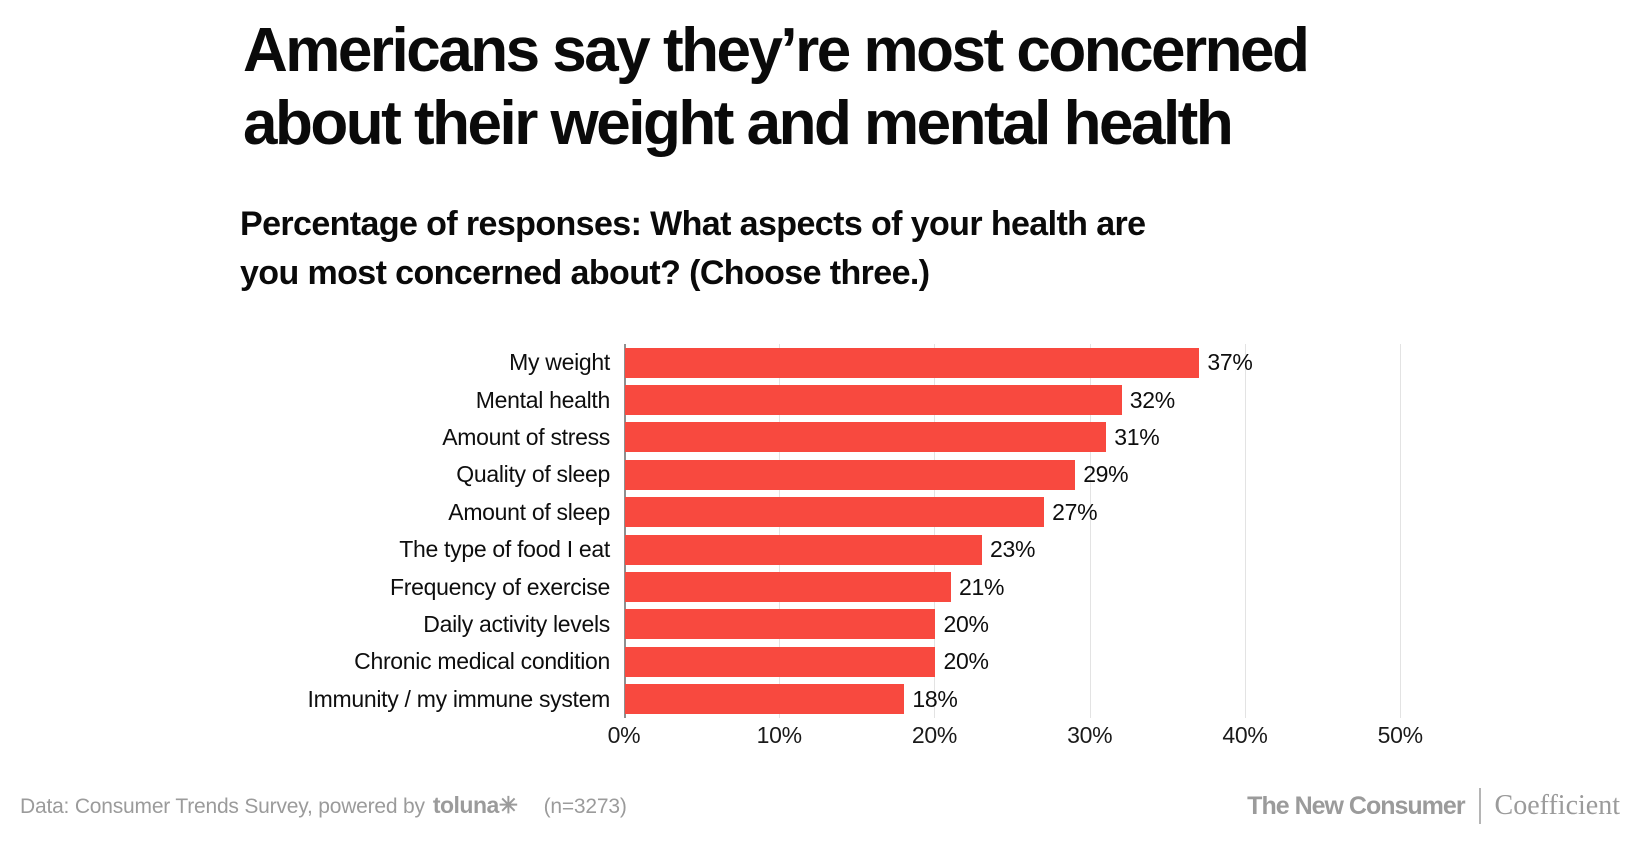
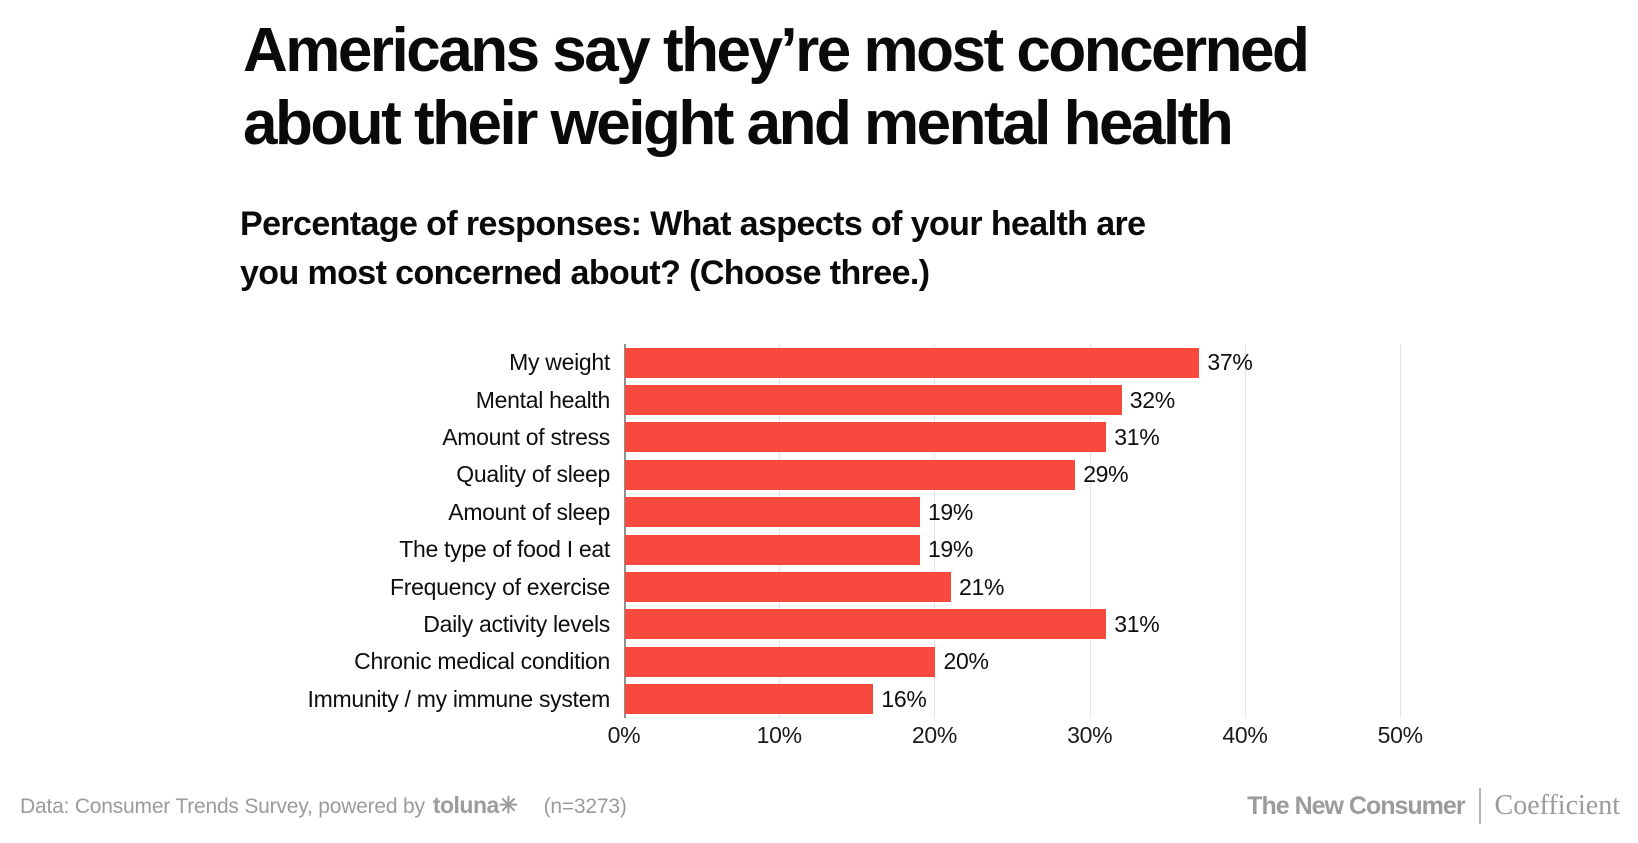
Amount of sleep: 27% -> 19%
The type of food I eat: 23% -> 19%
Daily activity levels: 20% -> 31%
Immunity / my immune system: 18% -> 16%
